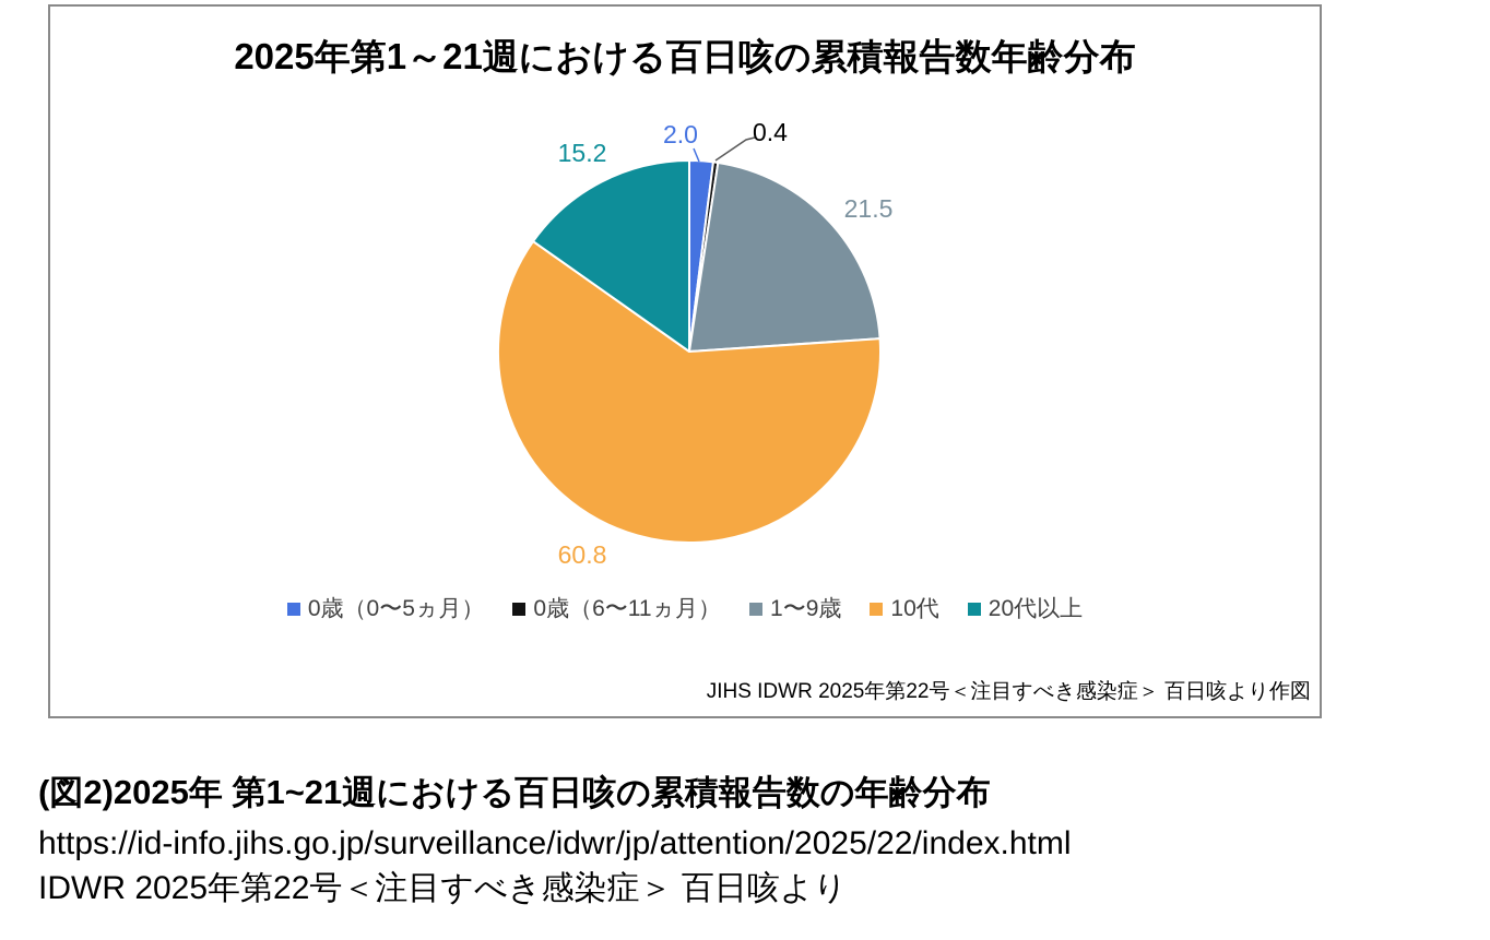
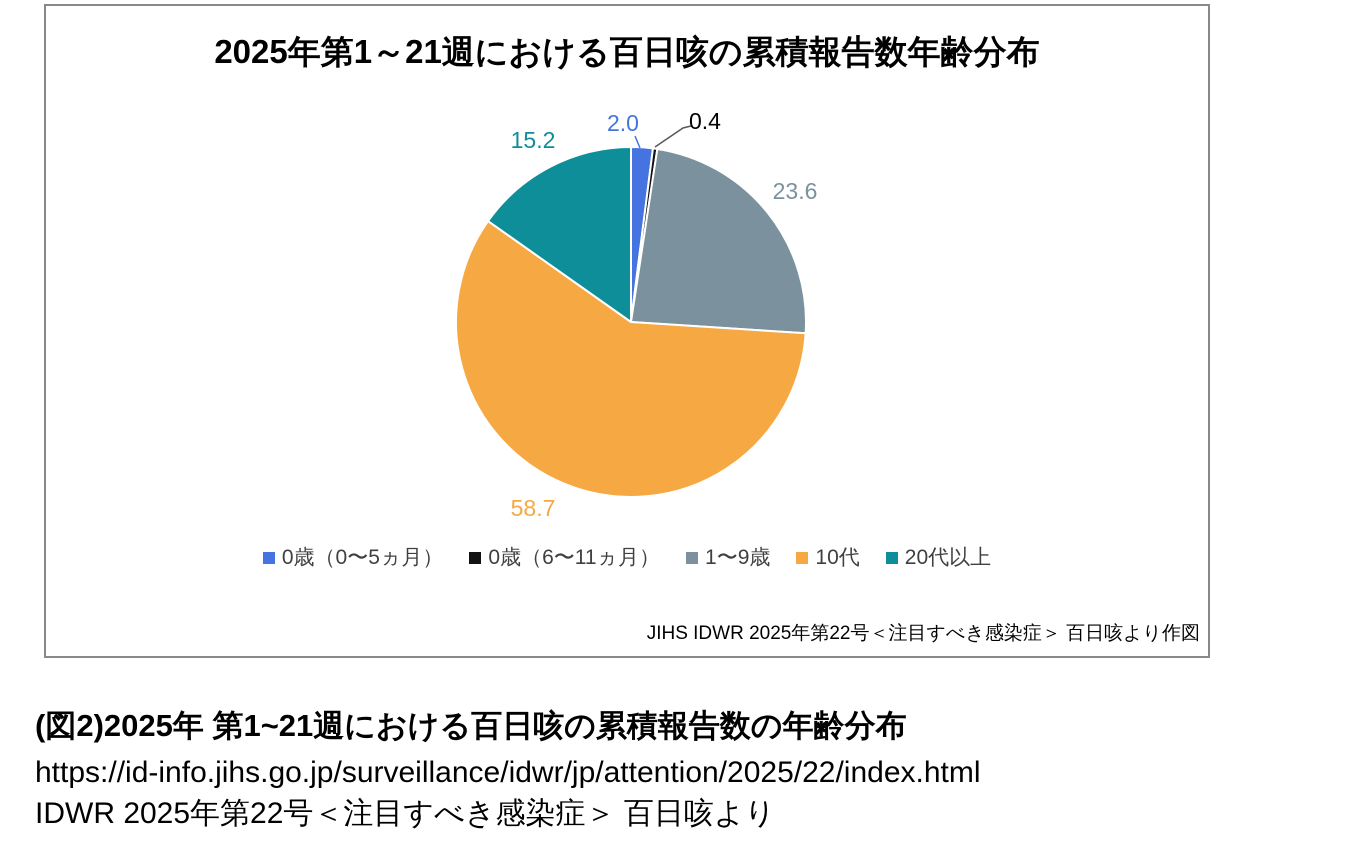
1〜9歳: 21.5 -> 23.6
10代: 60.8 -> 58.7
